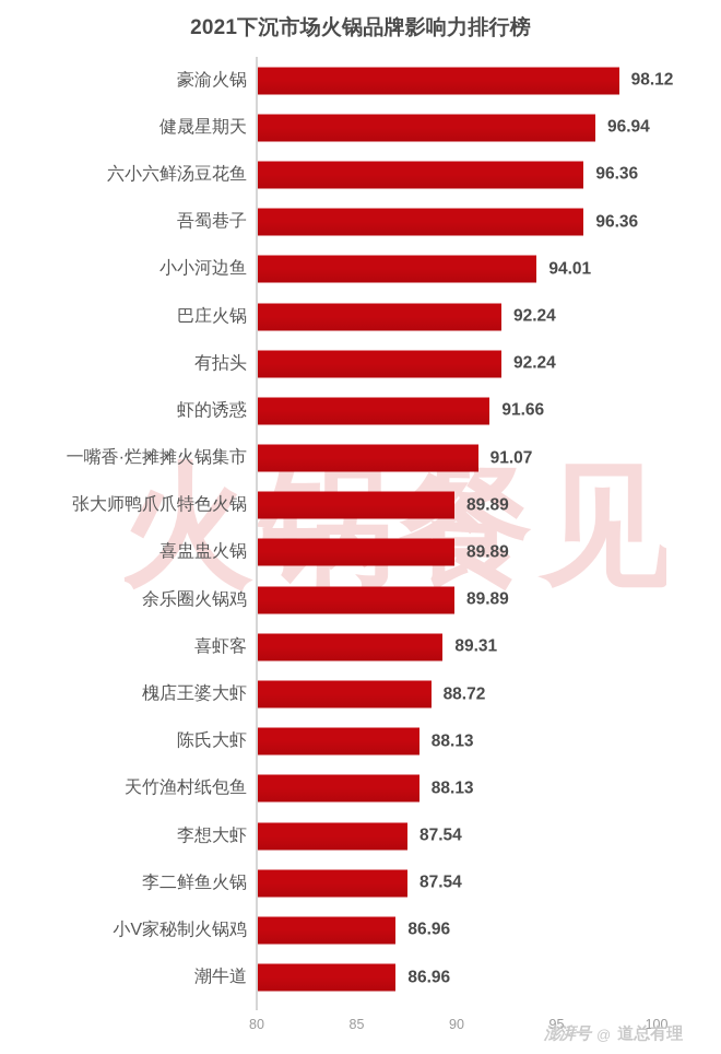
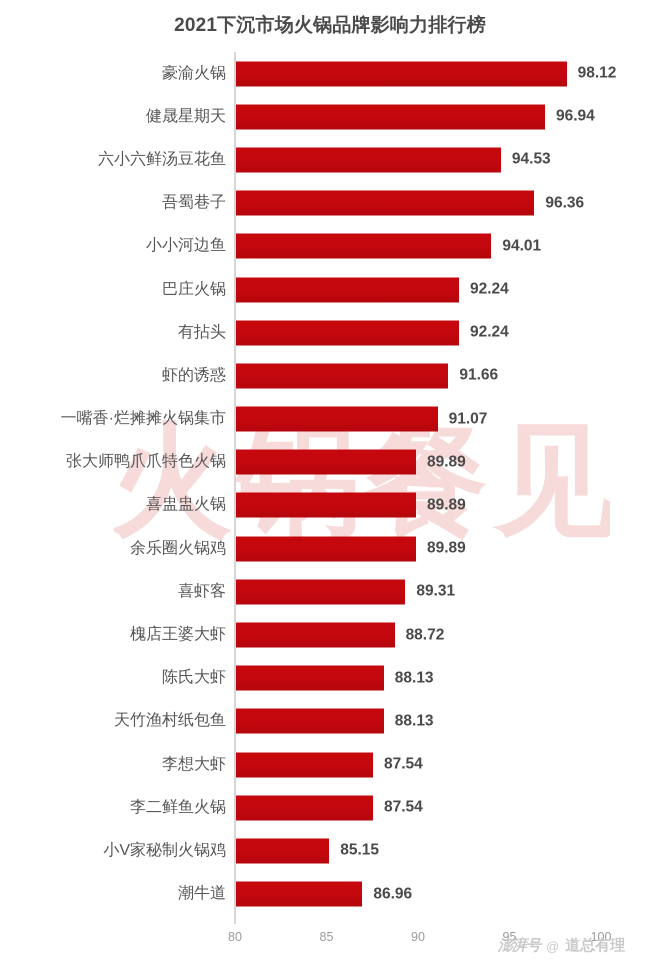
六小六鲜汤豆花鱼: 96.36 -> 94.53
小V家秘制火锅鸡: 86.96 -> 85.15
